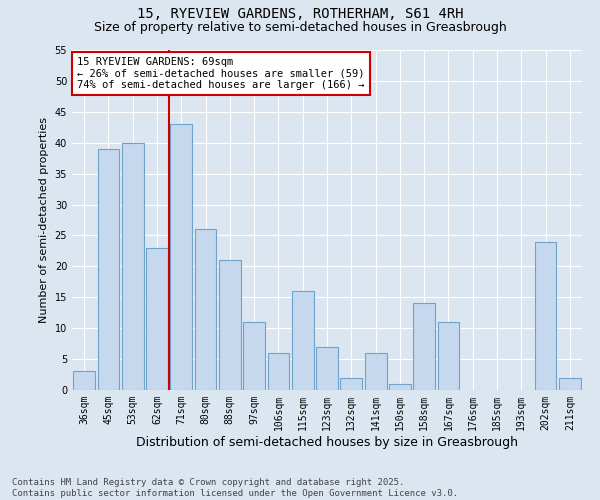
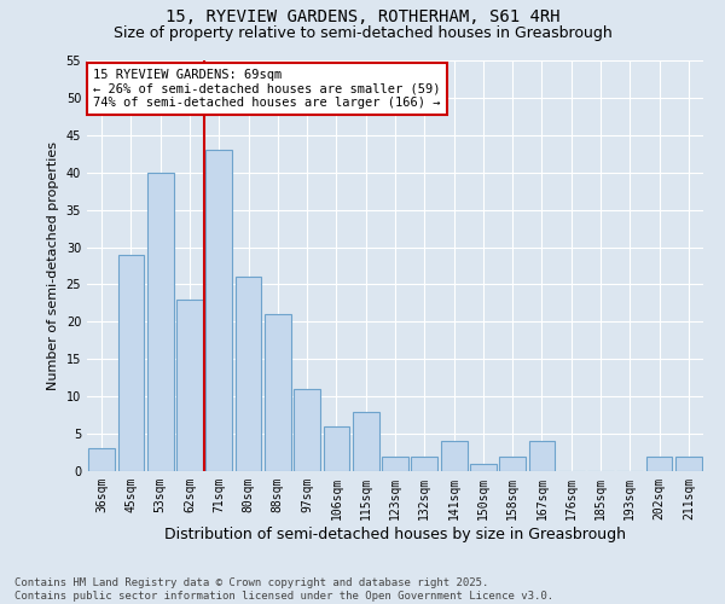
45sqm: 39 -> 29
115sqm: 16 -> 8
123sqm: 7 -> 2
141sqm: 6 -> 4
158sqm: 14 -> 2
167sqm: 11 -> 4
202sqm: 24 -> 2
